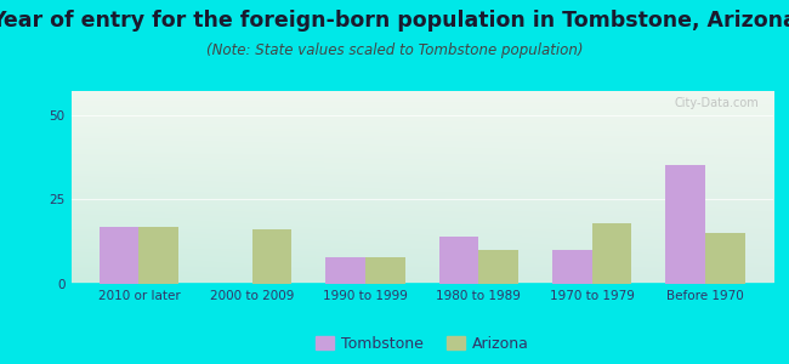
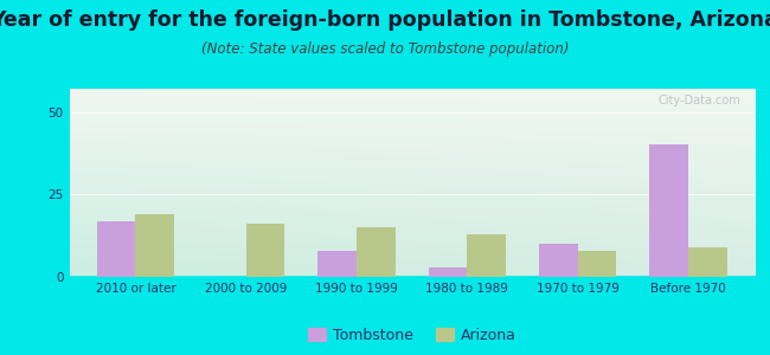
Arizona/2010 or later: 17 -> 19
Arizona/1990 to 1999: 8 -> 15
Tombstone/1980 to 1989: 14 -> 3
Arizona/1980 to 1989: 10 -> 13
Arizona/1970 to 1979: 18 -> 8
Tombstone/Before 1970: 35 -> 40
Arizona/Before 1970: 15 -> 9
